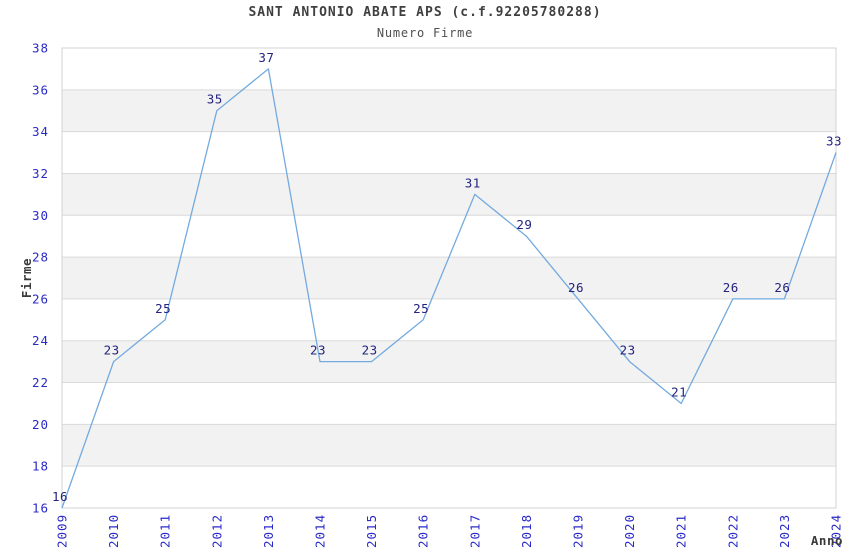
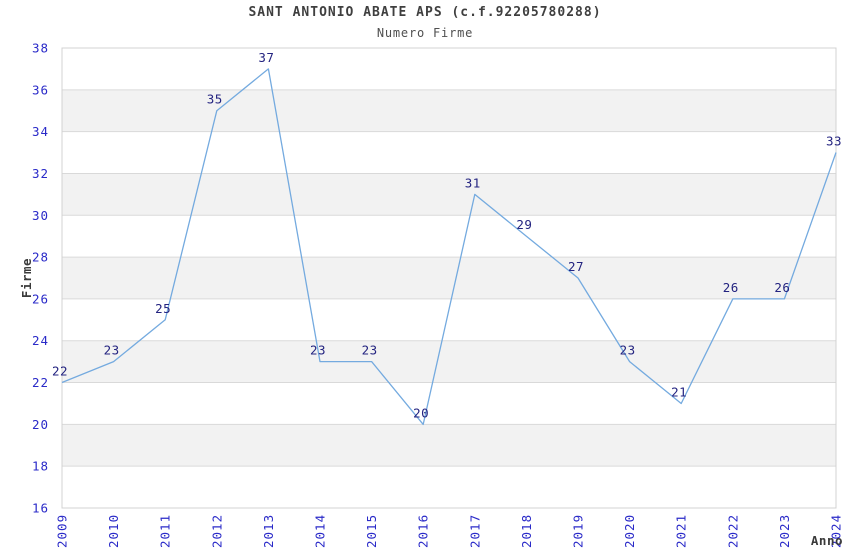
2009: 16 -> 22
2016: 25 -> 20
2019: 26 -> 27
